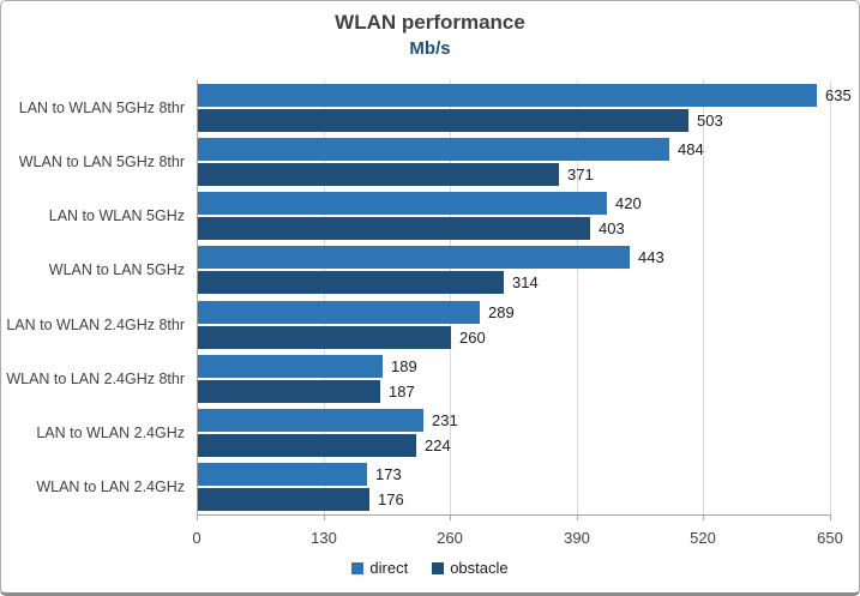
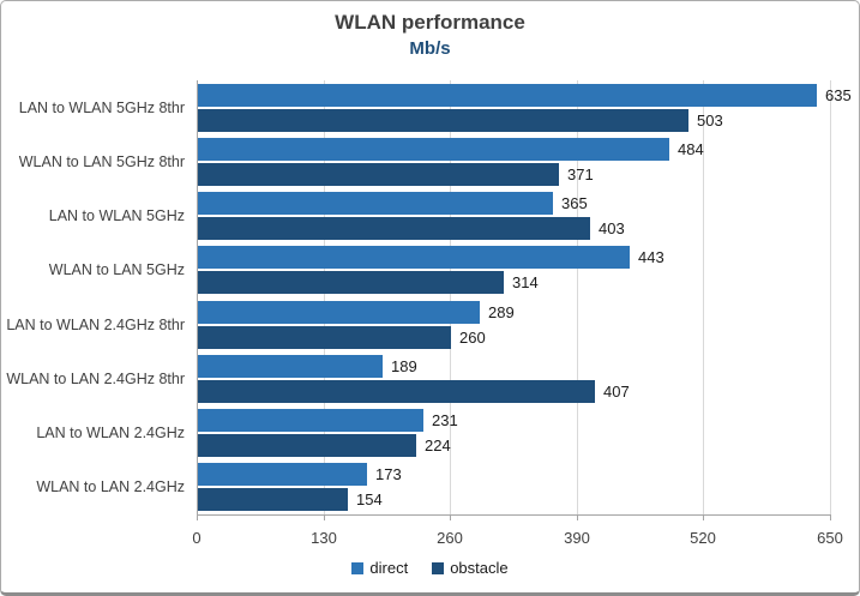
direct/LAN to WLAN 5GHz: 420 -> 365
obstacle/WLAN to LAN 2.4GHz 8thr: 187 -> 407
obstacle/WLAN to LAN 2.4GHz: 176 -> 154
